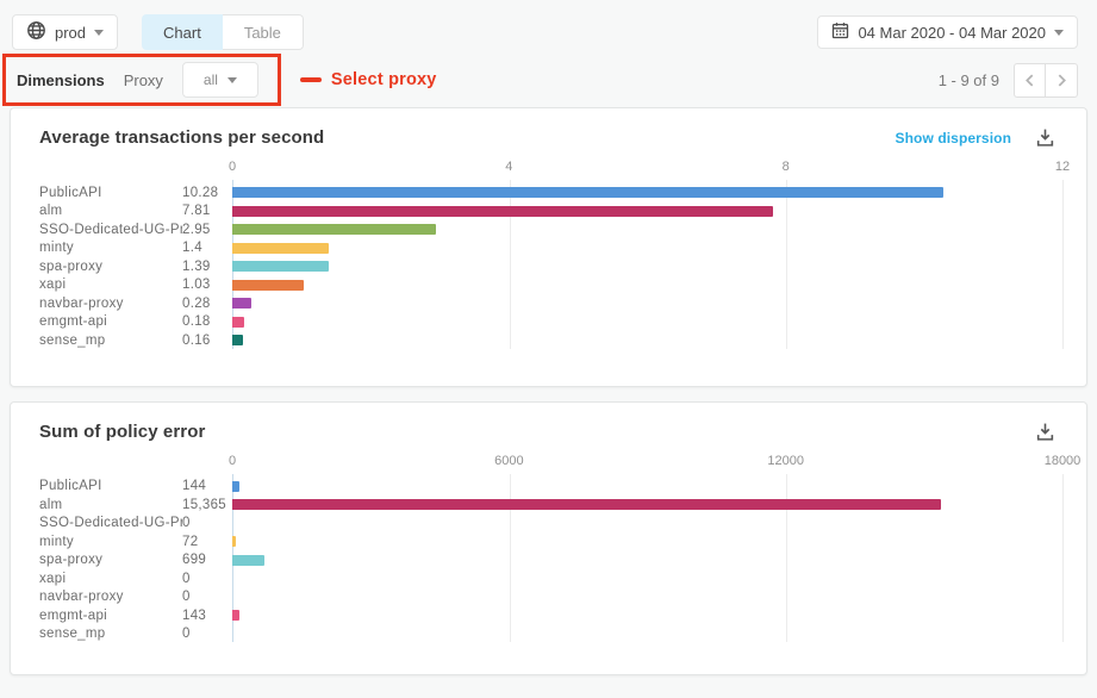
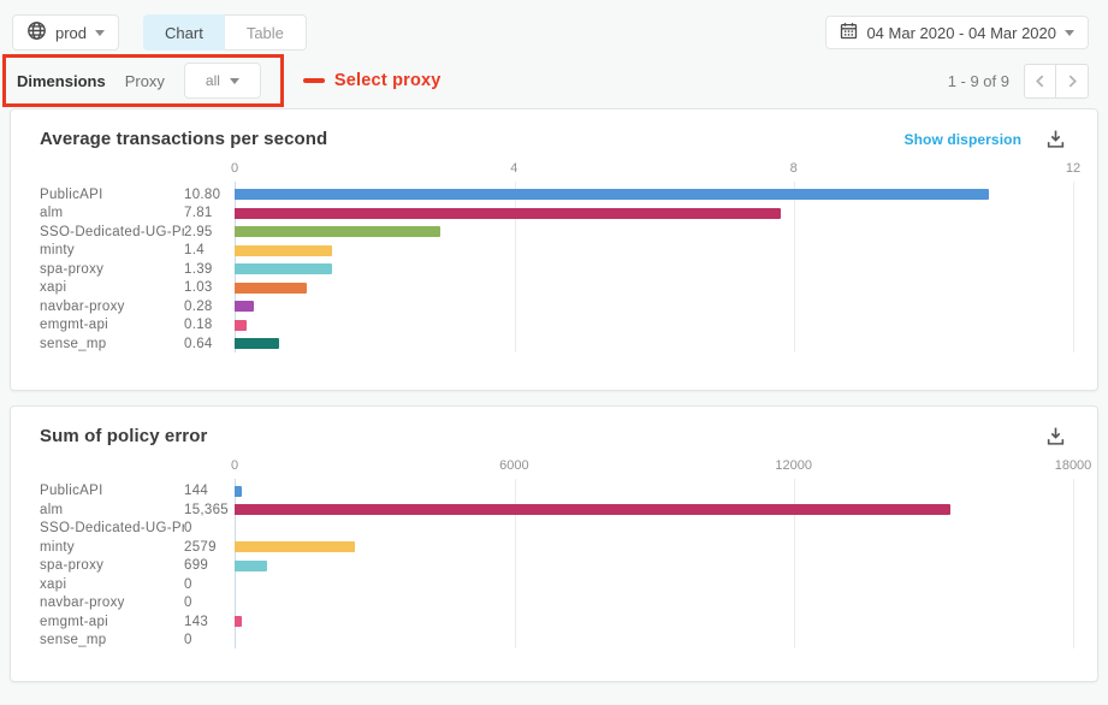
Average transactions per second/PublicAPI: 10.28 -> 10.80
Average transactions per second/sense_mp: 0.16 -> 0.64
Sum of policy error/minty: 72 -> 2579
